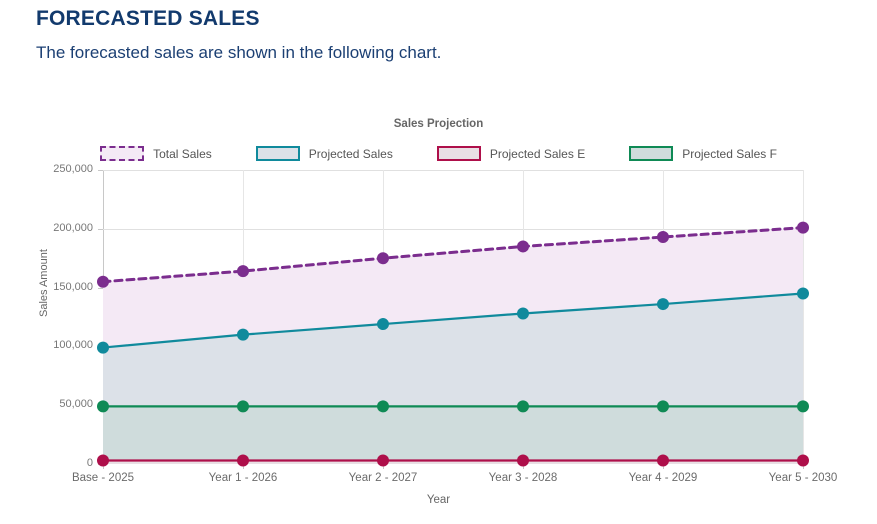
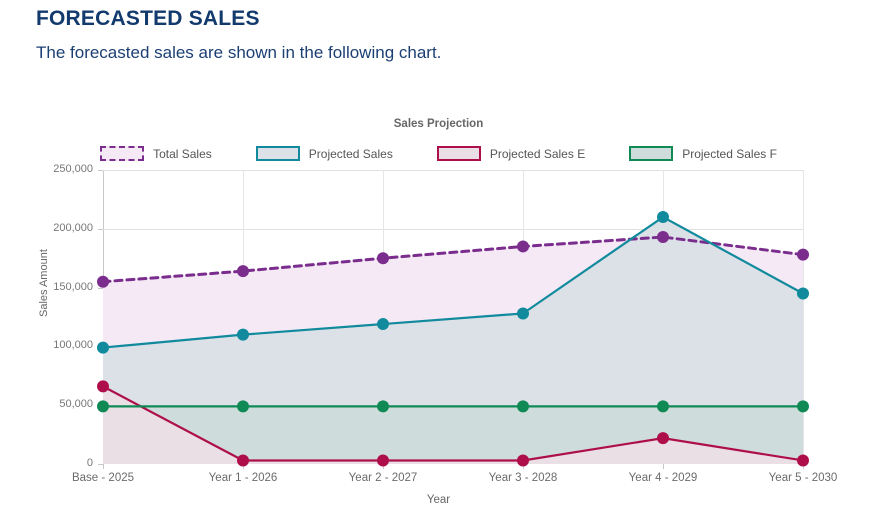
Projected Sales E/Base - 2025: 3000 -> 66000
Projected Sales/Year 4 - 2029: 136000 -> 210000
Projected Sales E/Year 4 - 2029: 3000 -> 22000
Total Sales/Year 5 - 2030: 201000 -> 178000
